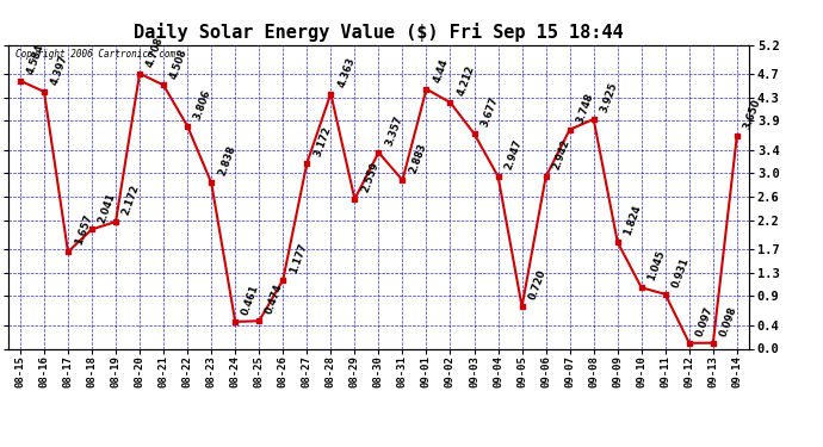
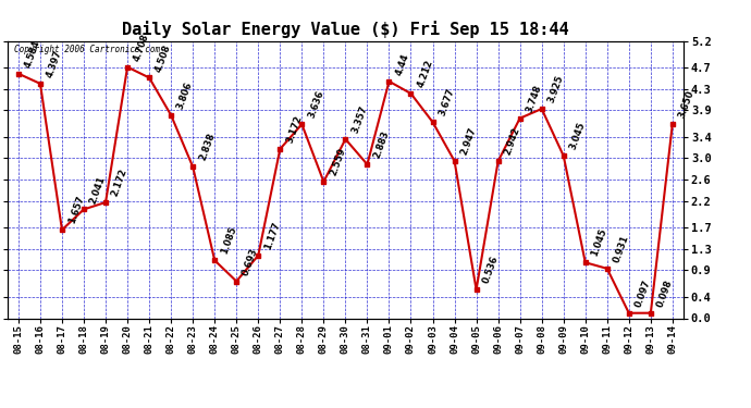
08-24: 0.461 -> 1.085
08-25: 0.474 -> 0.693
08-28: 4.363 -> 3.636
09-05: 0.720 -> 0.536
09-09: 1.824 -> 3.045
